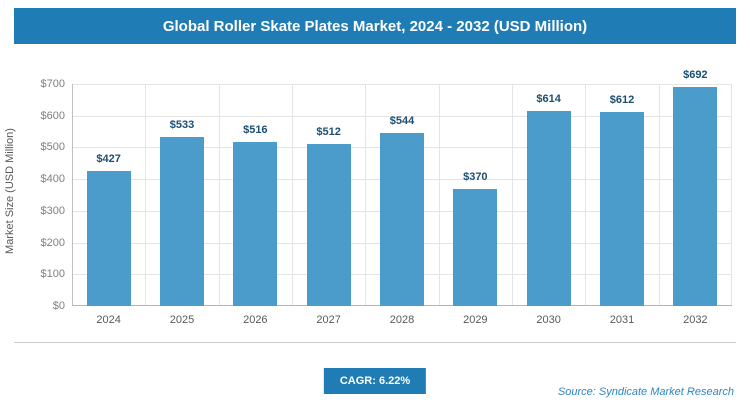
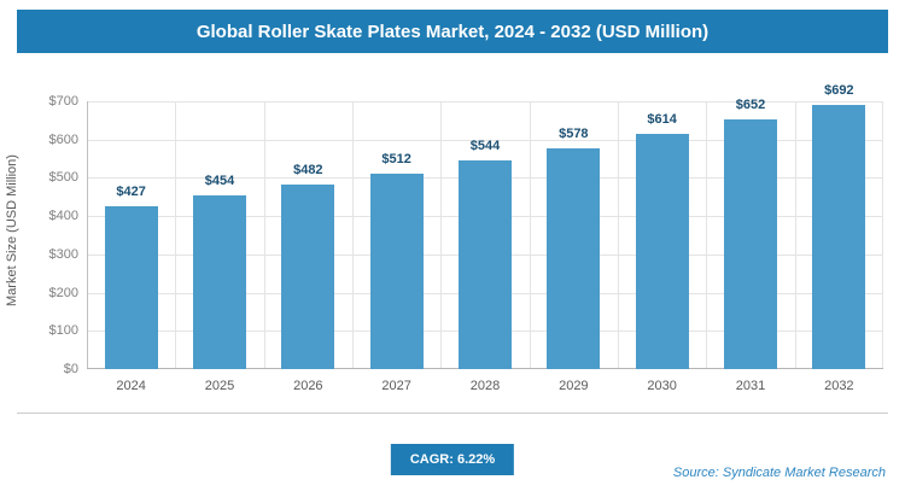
2025: $533 -> $454
2026: $516 -> $482
2029: $370 -> $578
2031: $612 -> $652
